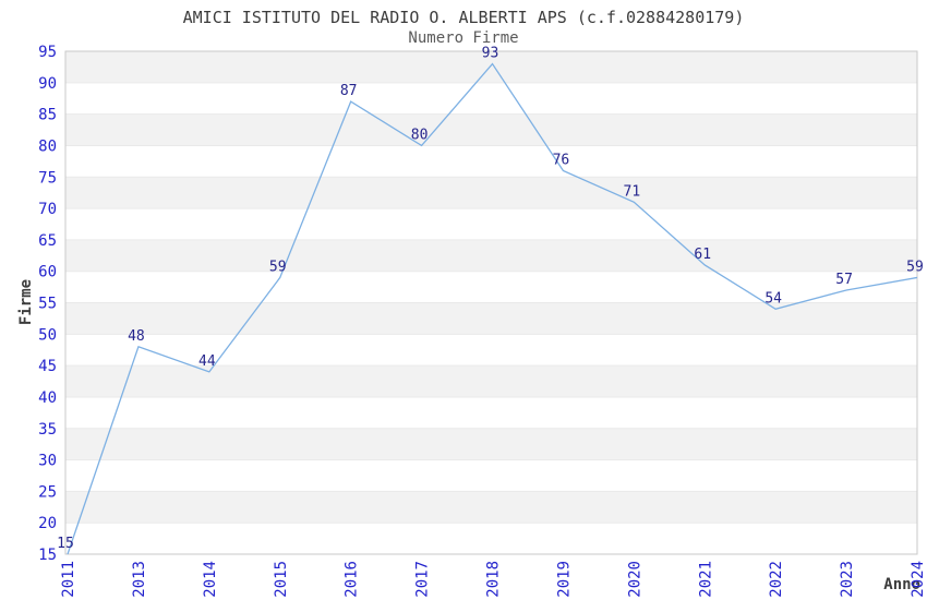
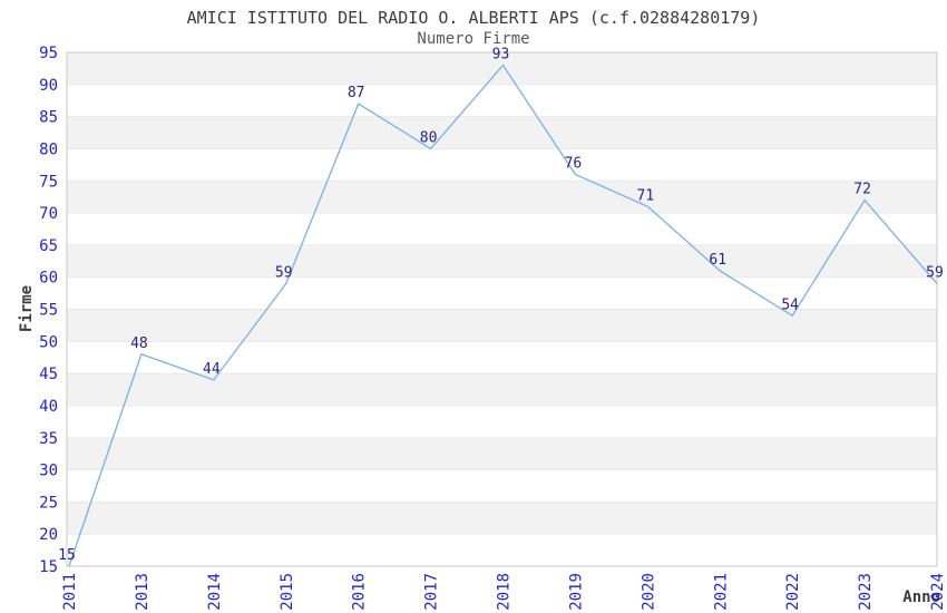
2023: 57 -> 72
